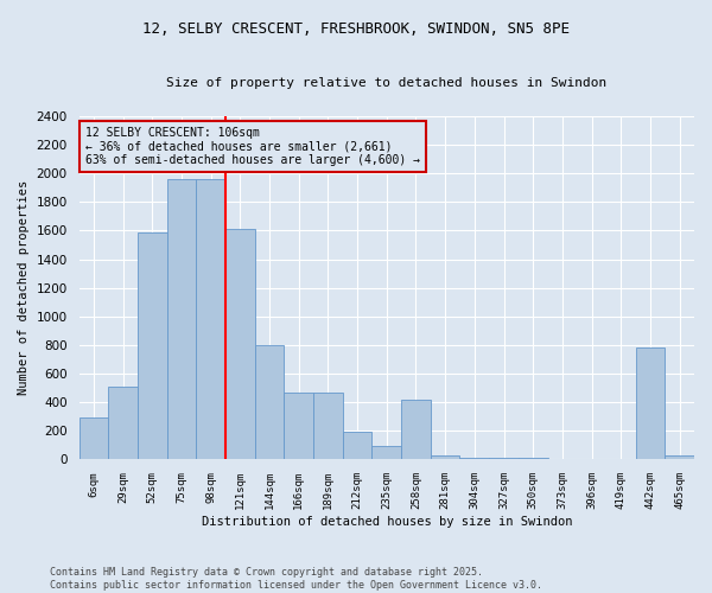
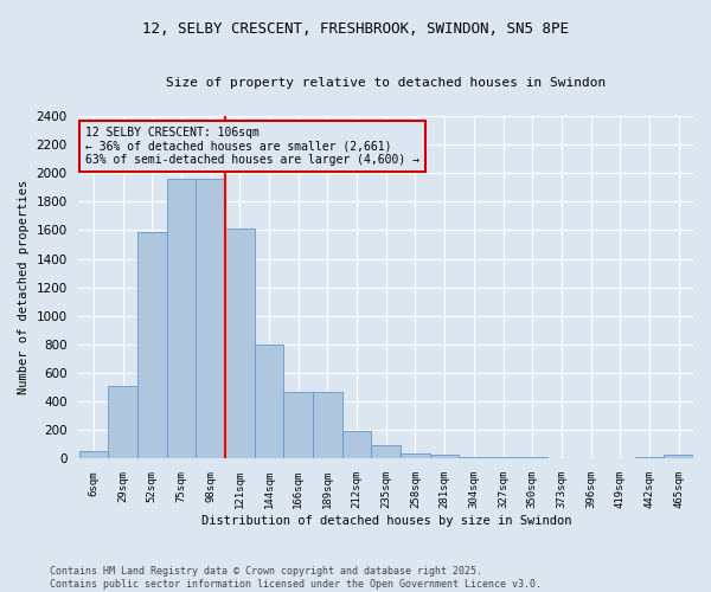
6sqm: 290 -> 60
258sqm: 420 -> 40
442sqm: 780 -> 10
